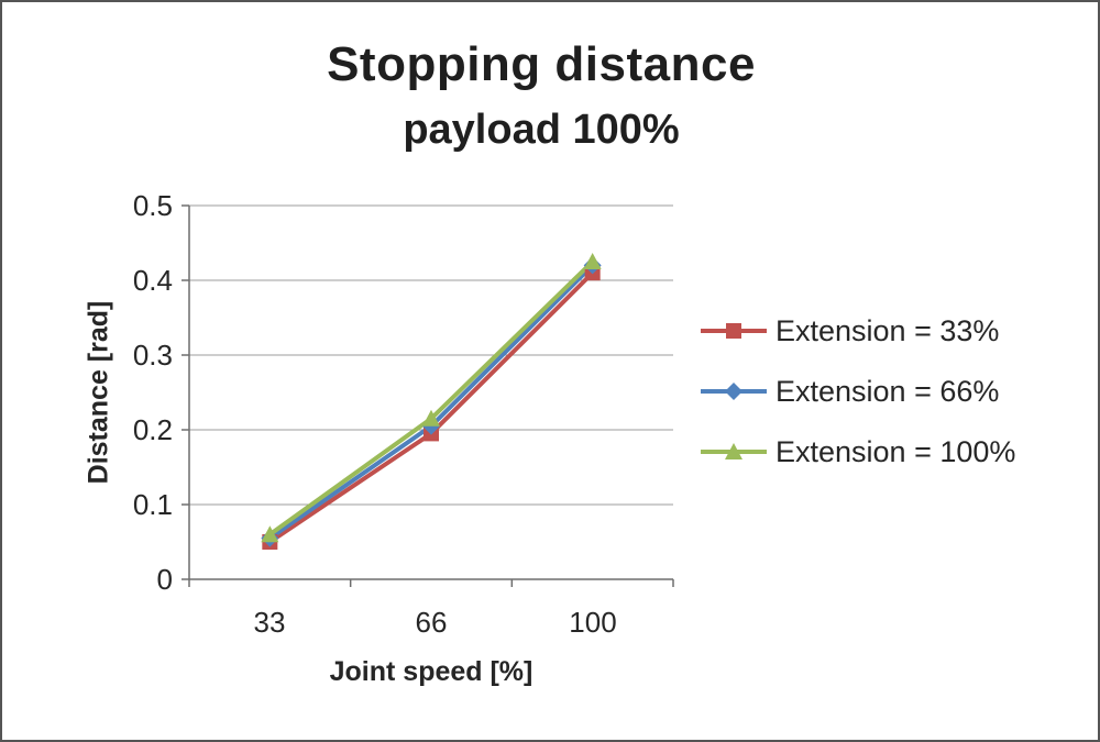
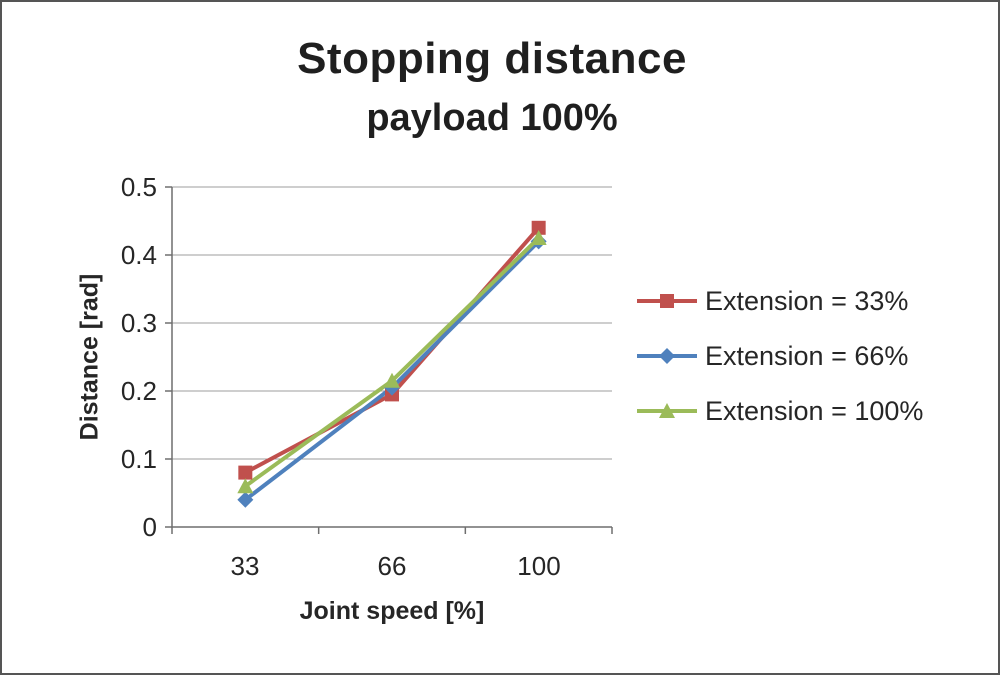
Extension = 33%/33: 0.05 -> 0.08
Extension = 66%/33: 0.06 -> 0.04
Extension = 33%/100: 0.41 -> 0.44
